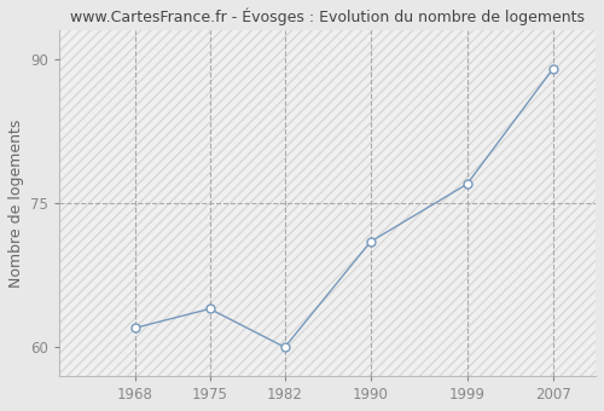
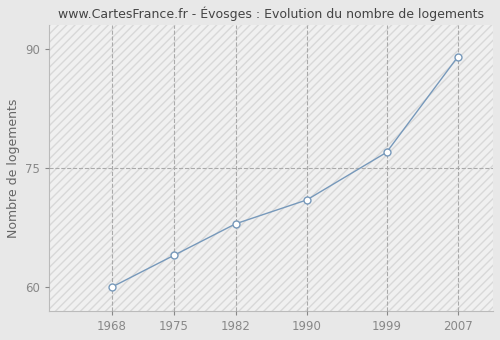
1968: 62 -> 60
1982: 60 -> 68
